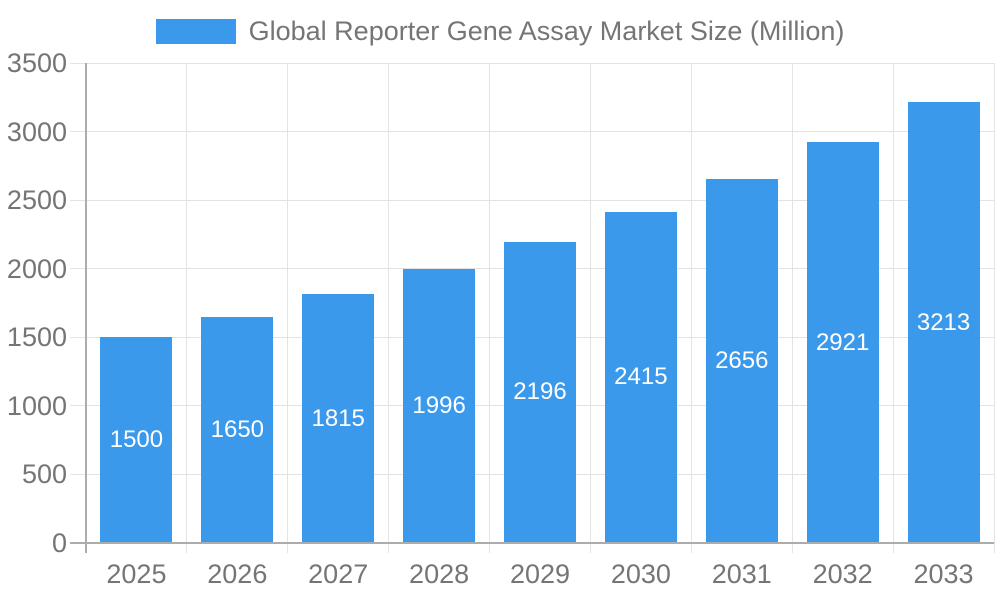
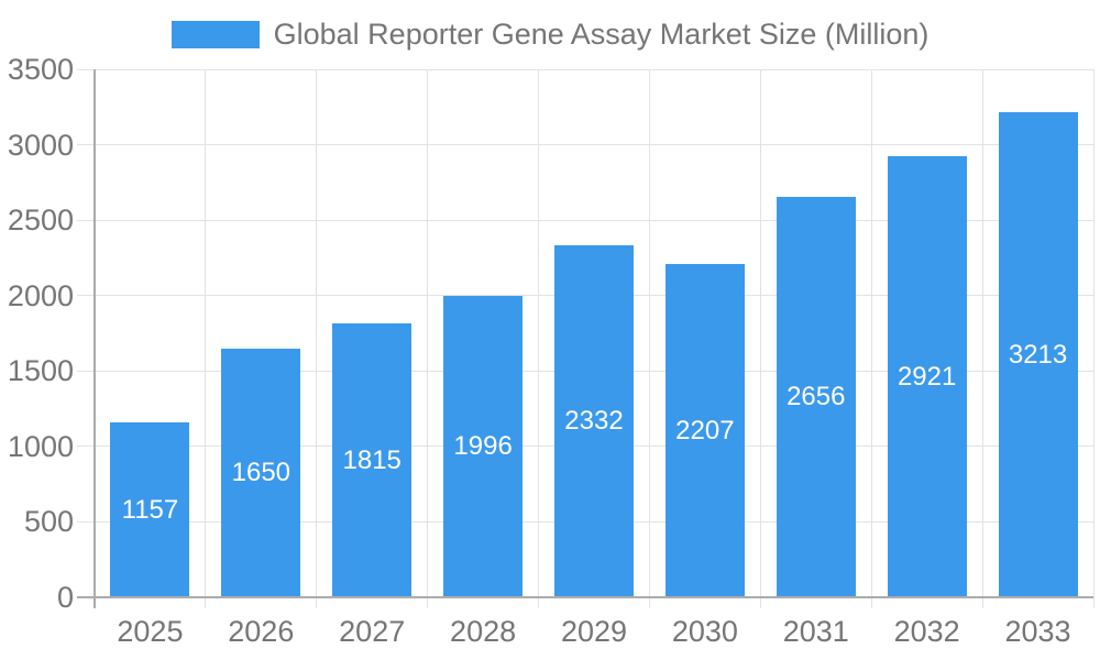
2025: 1500 -> 1157
2029: 2196 -> 2332
2030: 2415 -> 2207
